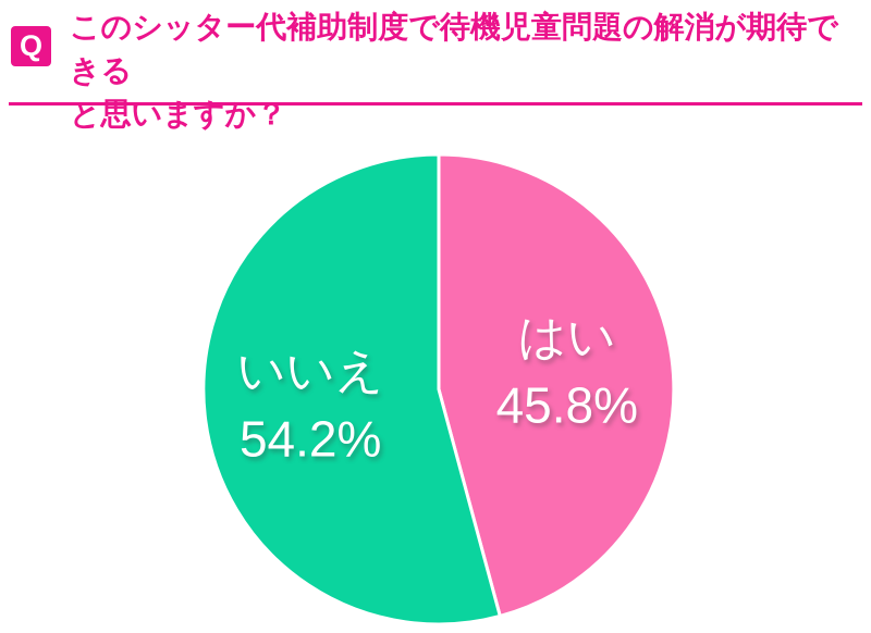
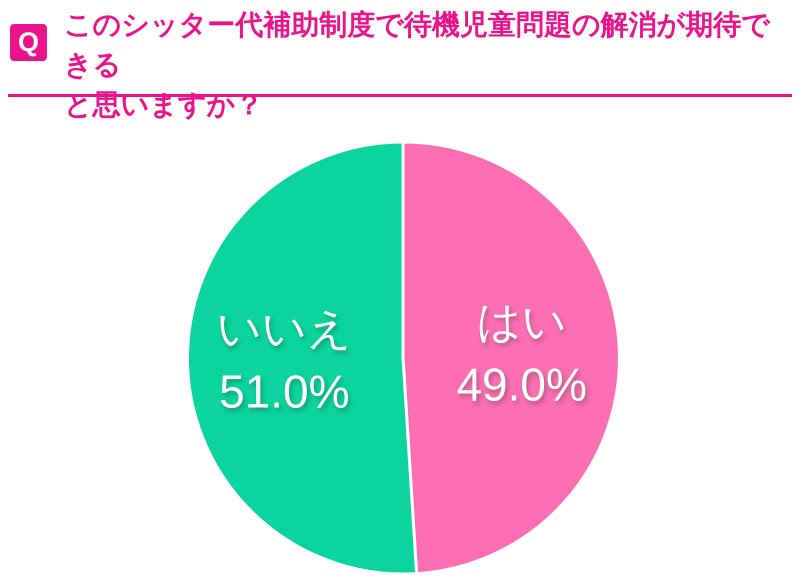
はい: 45.8% -> 49.0%
いいえ: 54.2% -> 51.0%
